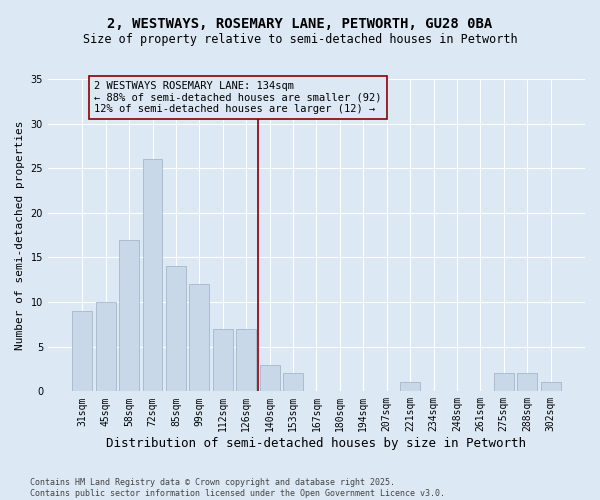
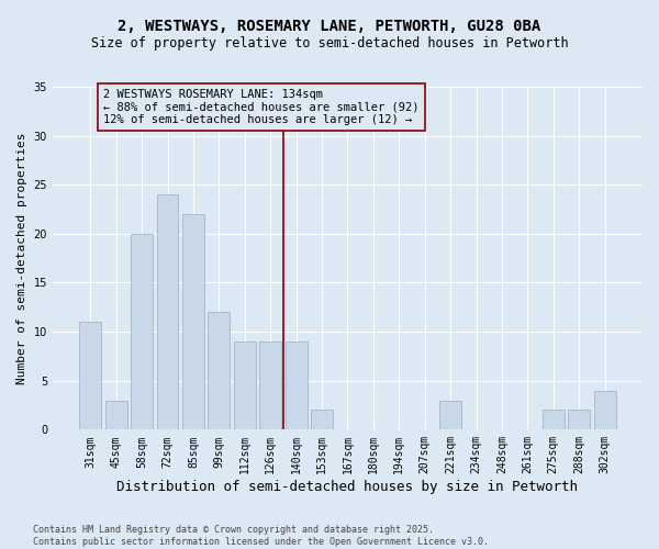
31sqm: 9 -> 11
45sqm: 10 -> 3
58sqm: 17 -> 20
72sqm: 26 -> 24
85sqm: 14 -> 22
112sqm: 7 -> 9
126sqm: 7 -> 9
140sqm: 3 -> 9
221sqm: 1 -> 3
302sqm: 1 -> 4
